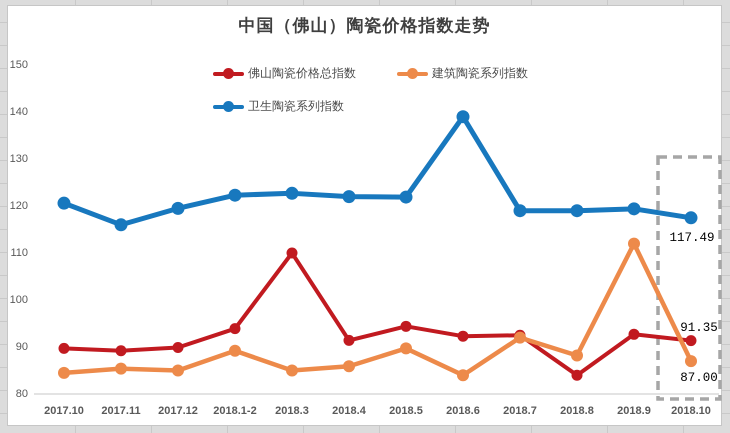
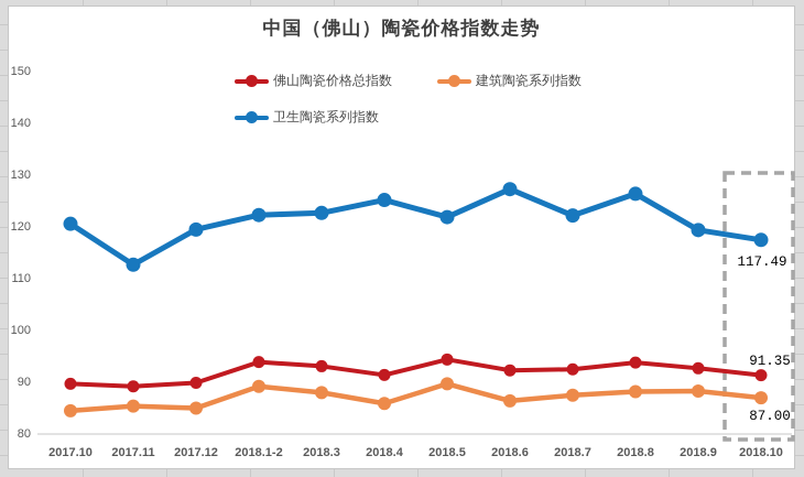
卫生陶瓷系列指数/2017.11: 116 -> 113
佛山陶瓷价格总指数/2018.3: 110 -> 93
建筑陶瓷系列指数/2018.3: 85 -> 88
卫生陶瓷系列指数/2018.4: 122 -> 125
建筑陶瓷系列指数/2018.6: 84 -> 86
卫生陶瓷系列指数/2018.6: 139 -> 127
建筑陶瓷系列指数/2018.7: 92 -> 88
卫生陶瓷系列指数/2018.7: 119 -> 122
佛山陶瓷价格总指数/2018.8: 84 -> 94
卫生陶瓷系列指数/2018.8: 119 -> 126
建筑陶瓷系列指数/2018.9: 112 -> 88
